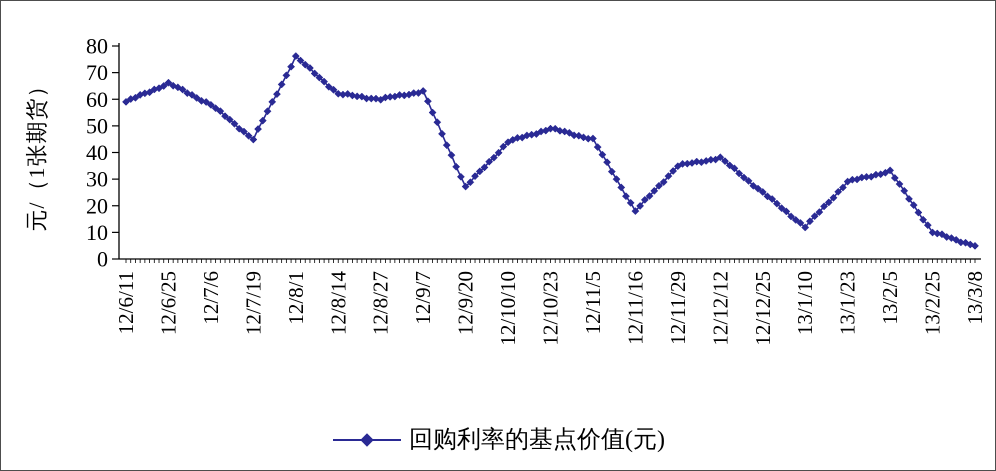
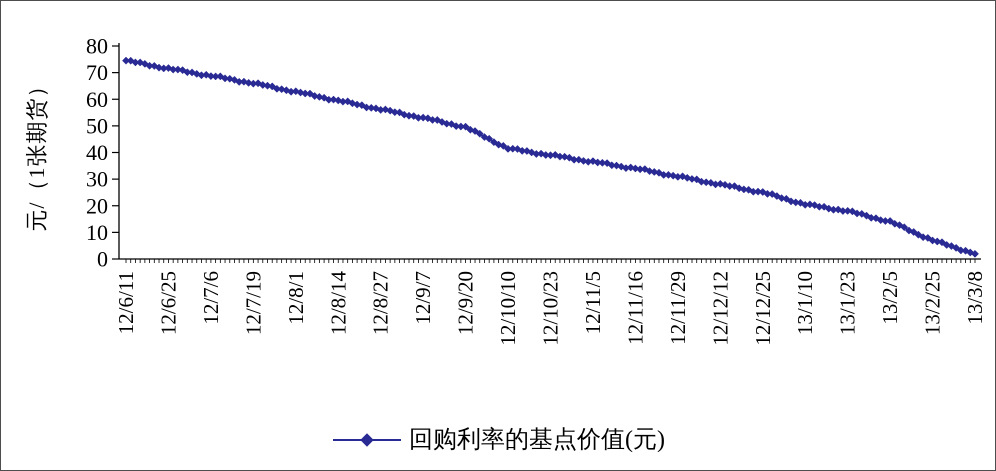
12/6/11: 59 -> 74
12/6/25: 66 -> 72
12/7/6: 58 -> 69
12/7/19: 45 -> 66
12/8/1: 76 -> 63
12/8/14: 62 -> 60
12/8/27: 60 -> 56
12/9/7: 63 -> 53
12/9/20: 27 -> 50
12/10/10: 44 -> 42
12/10/23: 49 -> 39
12/11/5: 45 -> 36
12/11/16: 18 -> 34
12/11/29: 35 -> 31
12/12/12: 38 -> 28
13/1/10: 12 -> 20
13/1/23: 29 -> 18
13/2/5: 33 -> 14
13/2/25: 10 -> 7
13/3/8: 5 -> 2
